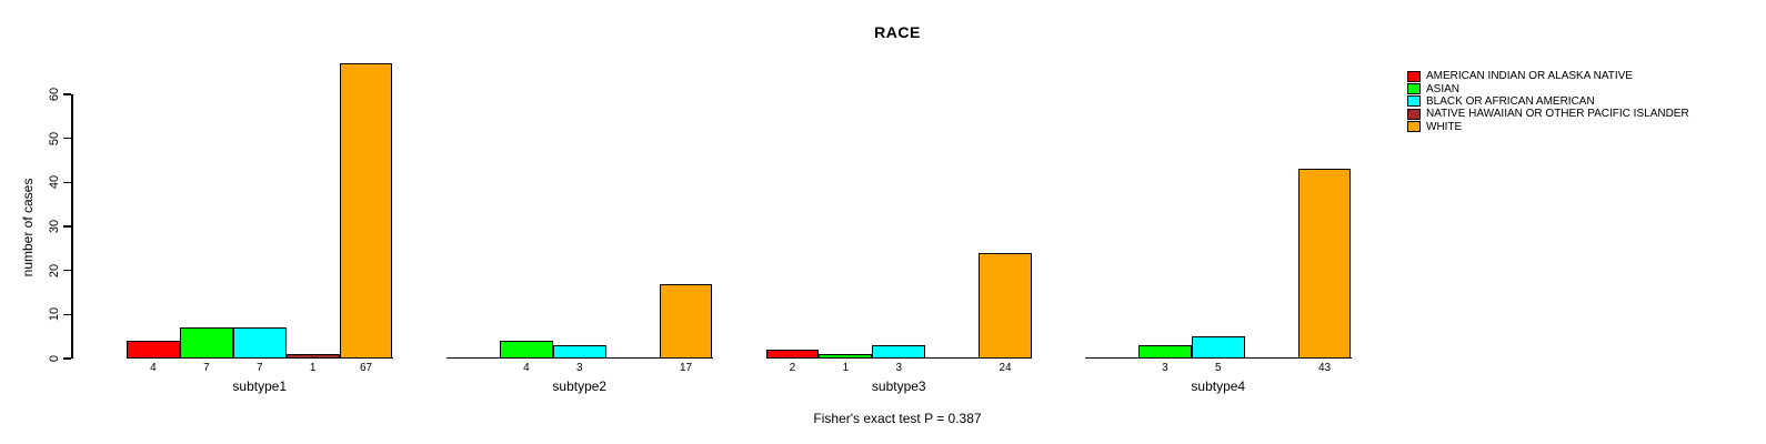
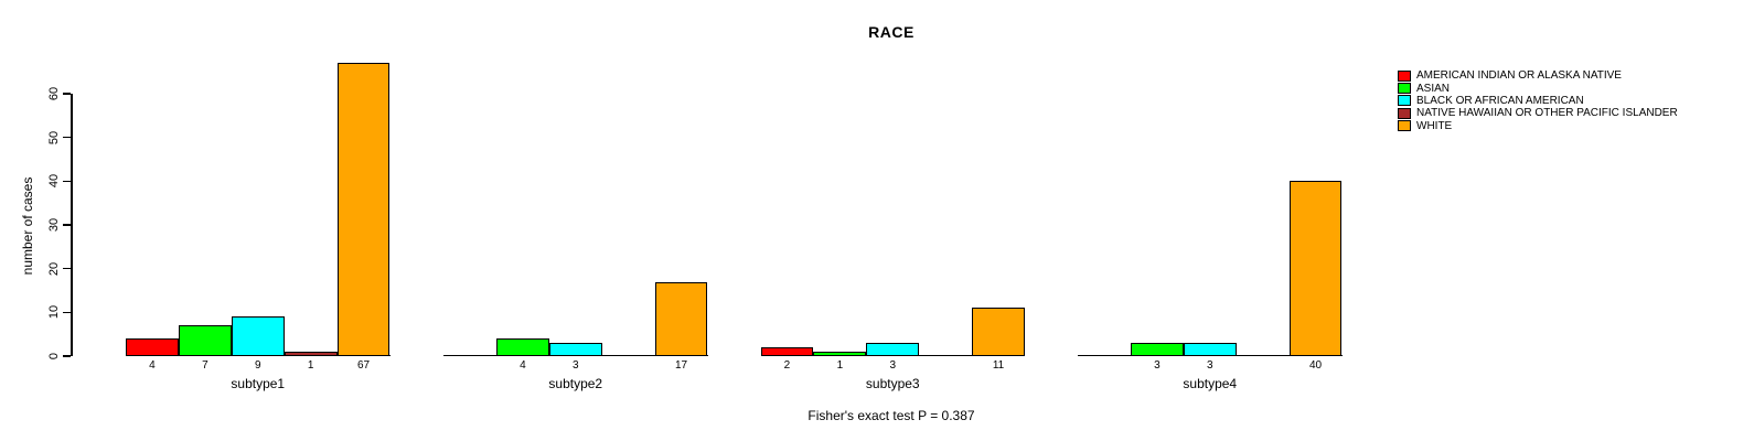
BLACK OR AFRICAN AMERICAN/subtype1: 7 -> 9
WHITE/subtype3: 24 -> 11
BLACK OR AFRICAN AMERICAN/subtype4: 5 -> 3
WHITE/subtype4: 43 -> 40
